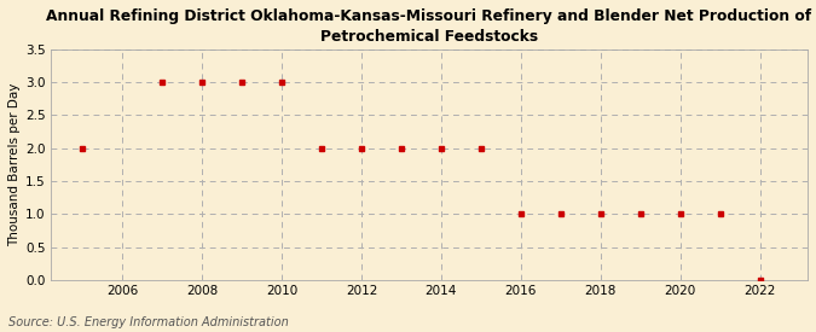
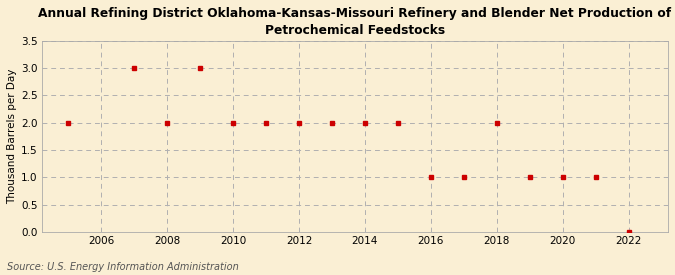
2008: 3 -> 2
2010: 3 -> 2
2018: 1 -> 2
